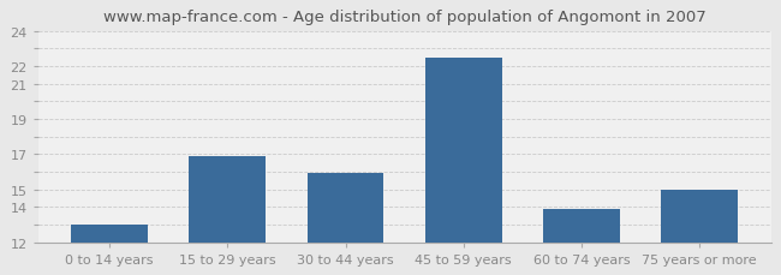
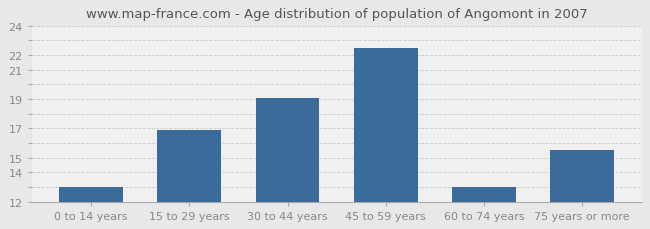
30 to 44 years: 15.9 -> 19.1
60 to 74 years: 13.9 -> 13.0
75 years or more: 15.0 -> 15.5
